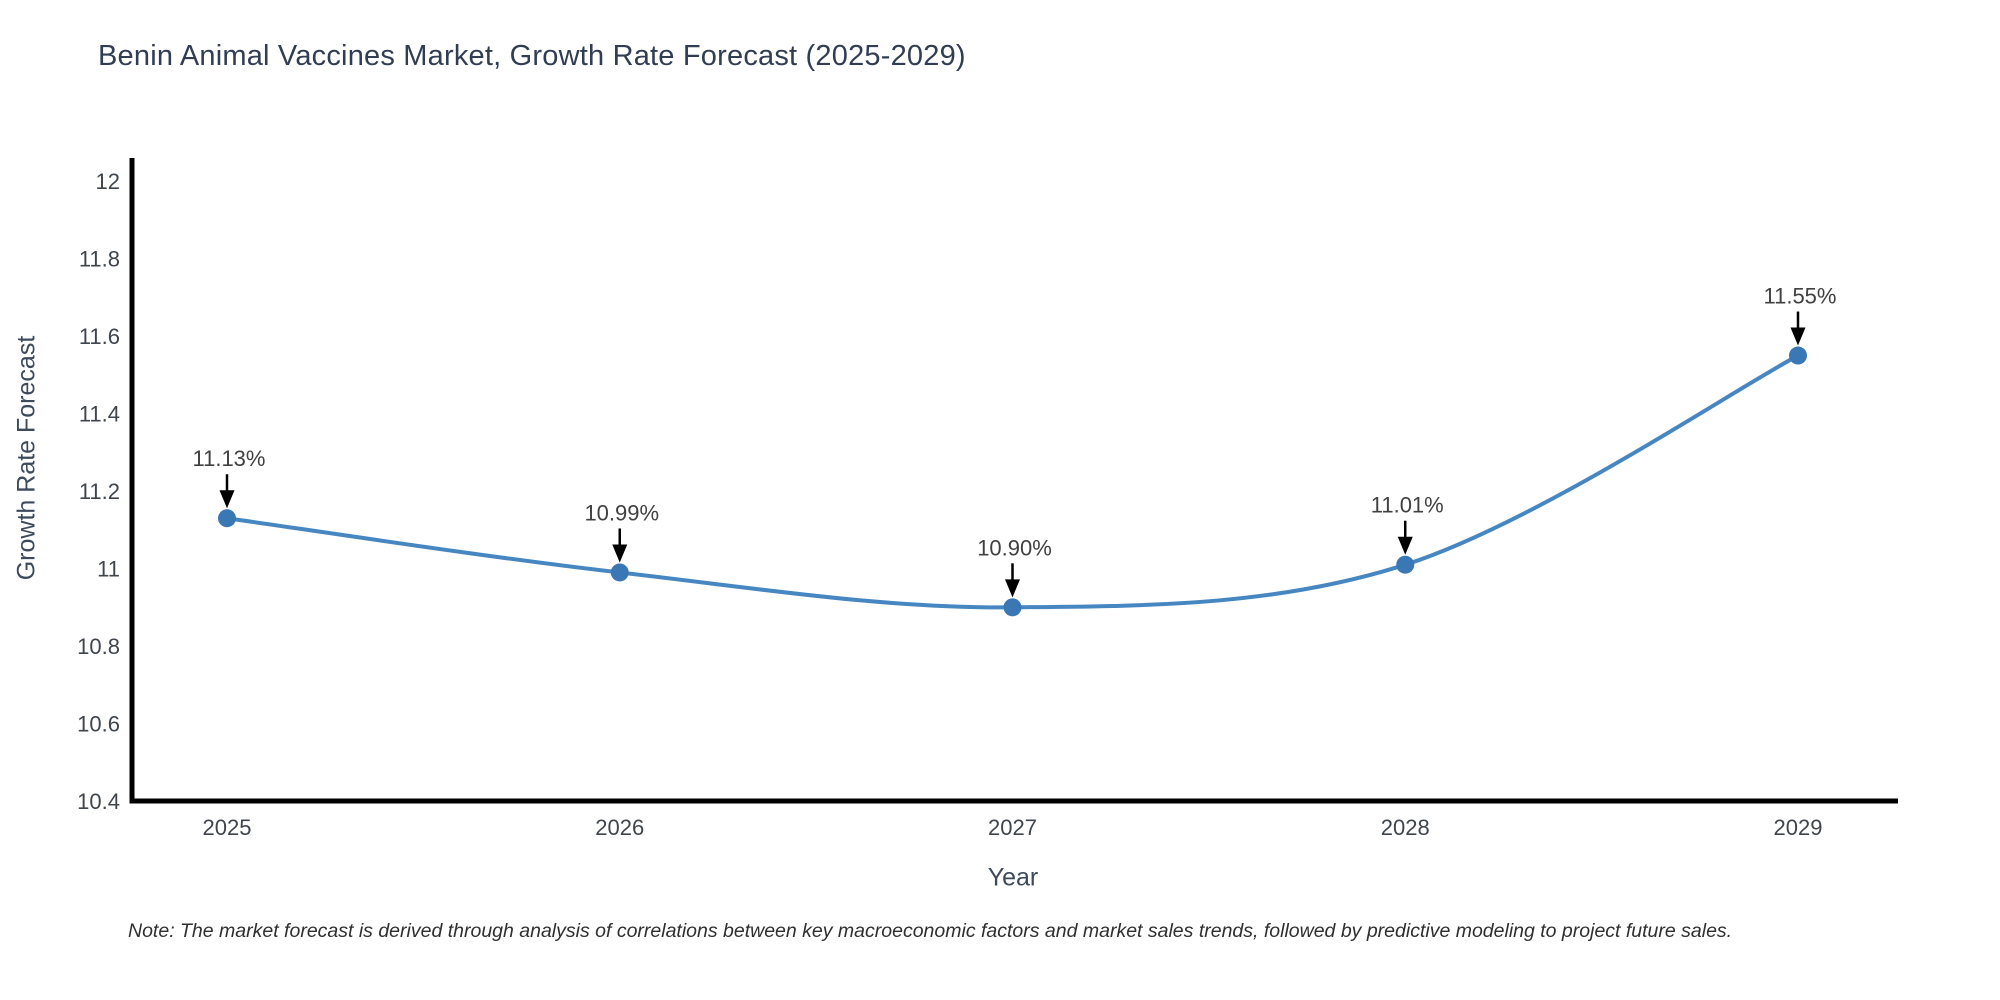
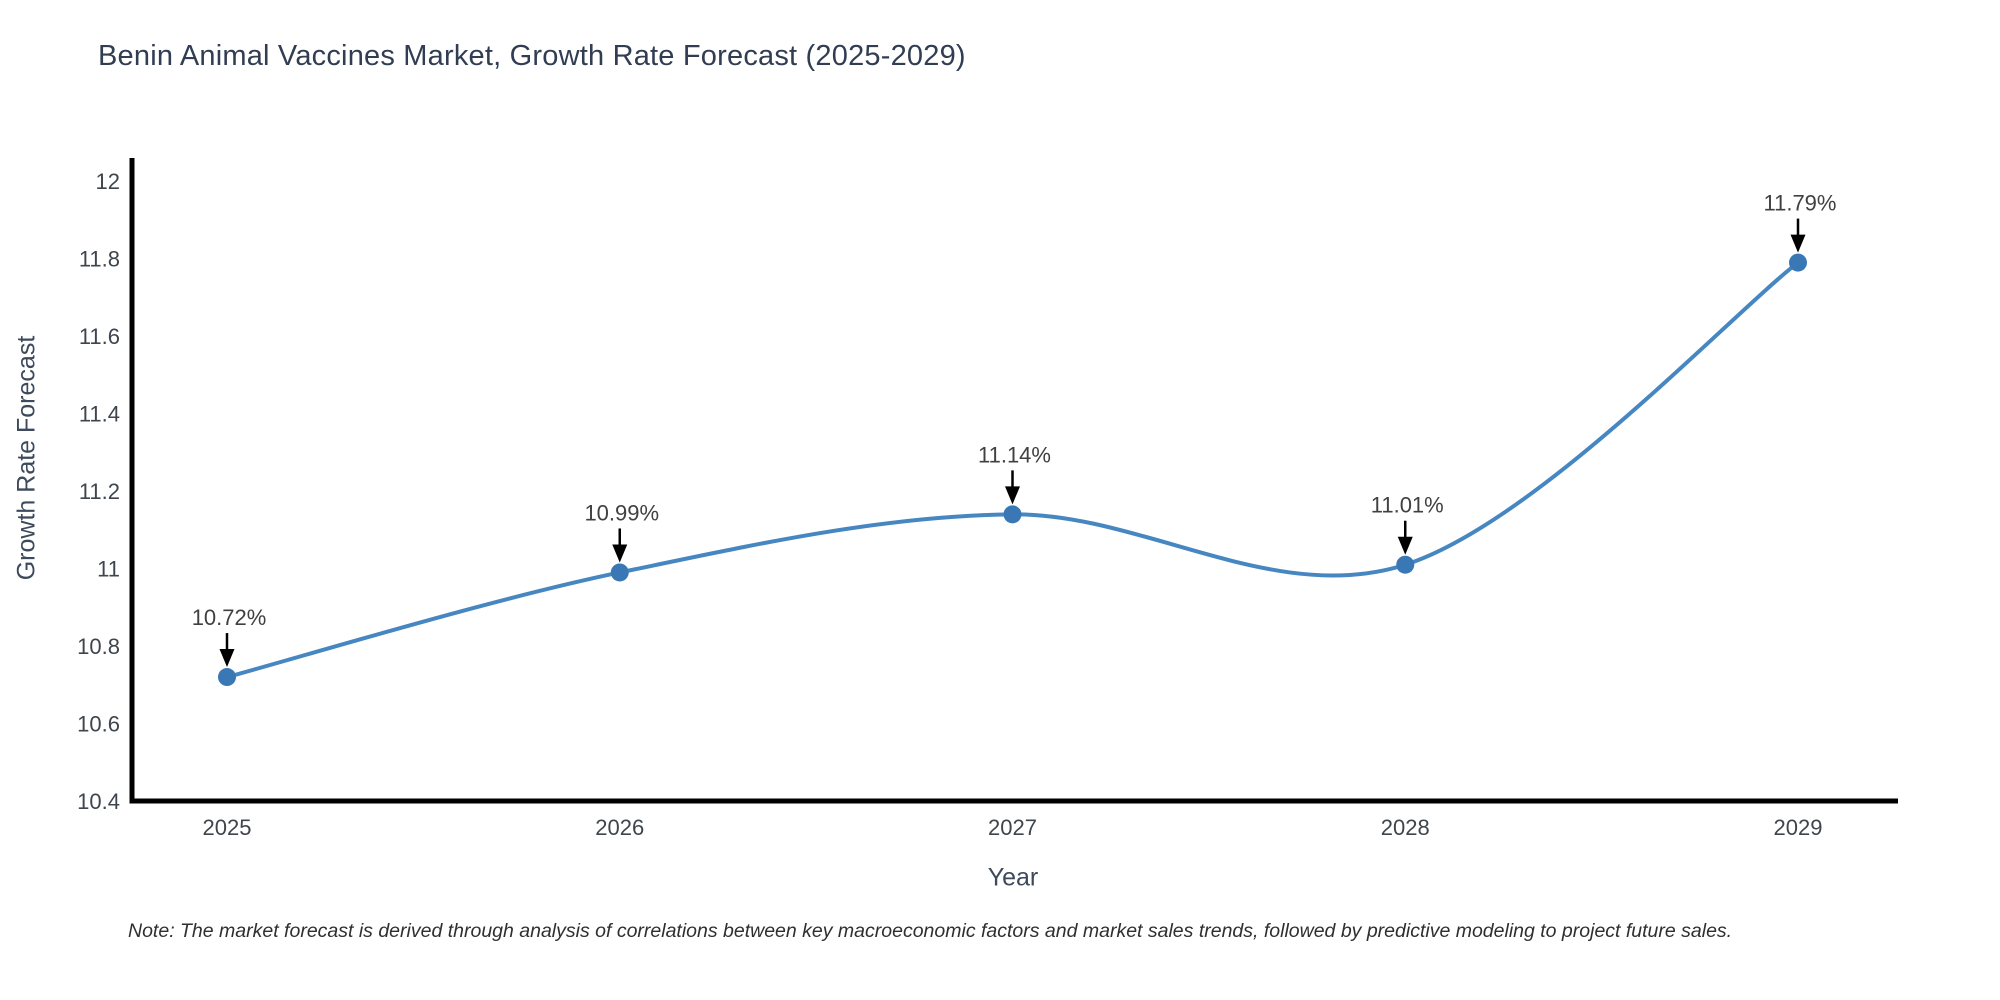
2025: 11.13% -> 10.72%
2027: 10.90% -> 11.14%
2029: 11.55% -> 11.79%
